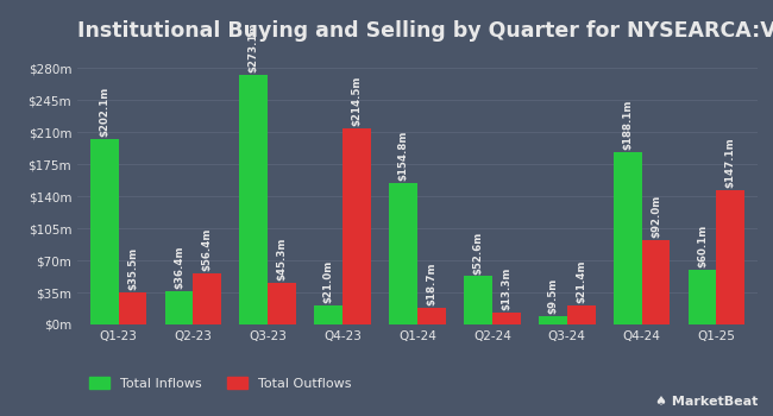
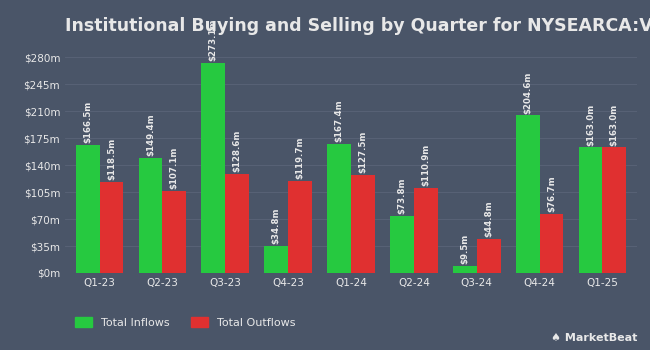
Total Inflows/Q1-23: $202.1m -> $166.5m
Total Outflows/Q1-23: $35.5m -> $118.5m
Total Inflows/Q2-23: $36.4m -> $149.4m
Total Outflows/Q2-23: $56.4m -> $107.1m
Total Outflows/Q3-23: $45.3m -> $128.6m
Total Inflows/Q4-23: $21.0m -> $34.8m
Total Outflows/Q4-23: $214.5m -> $119.7m
Total Inflows/Q1-24: $154.8m -> $167.4m
Total Outflows/Q1-24: $18.7m -> $127.5m
Total Inflows/Q2-24: $52.6m -> $73.8m
Total Outflows/Q2-24: $13.3m -> $110.9m
Total Outflows/Q3-24: $21.4m -> $44.8m
Total Inflows/Q4-24: $188.1m -> $204.6m
Total Outflows/Q4-24: $92.0m -> $76.7m
Total Inflows/Q1-25: $60.1m -> $163.0m
Total Outflows/Q1-25: $147.1m -> $163.0m
